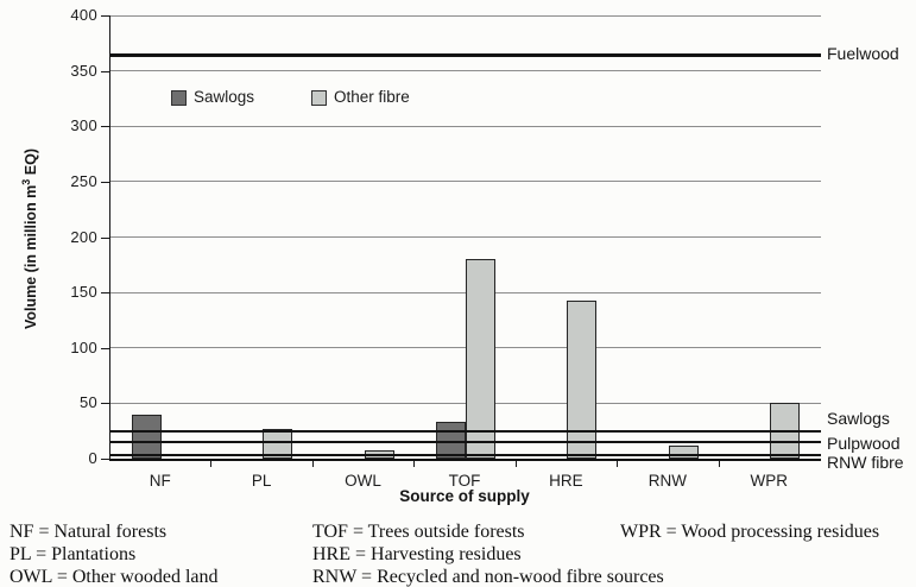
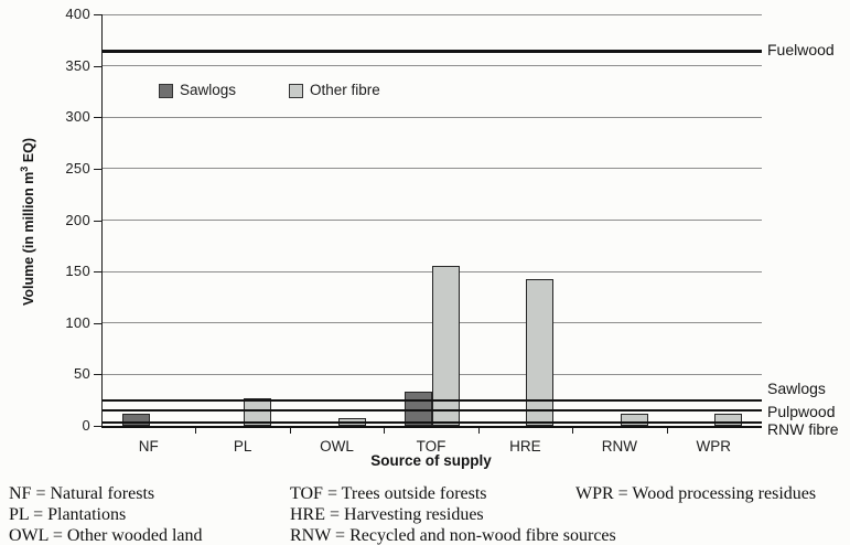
Sawlogs/NF: 40 -> 10
Other fibre/TOF: 180 -> 160
Other fibre/WPR: 50 -> 10
